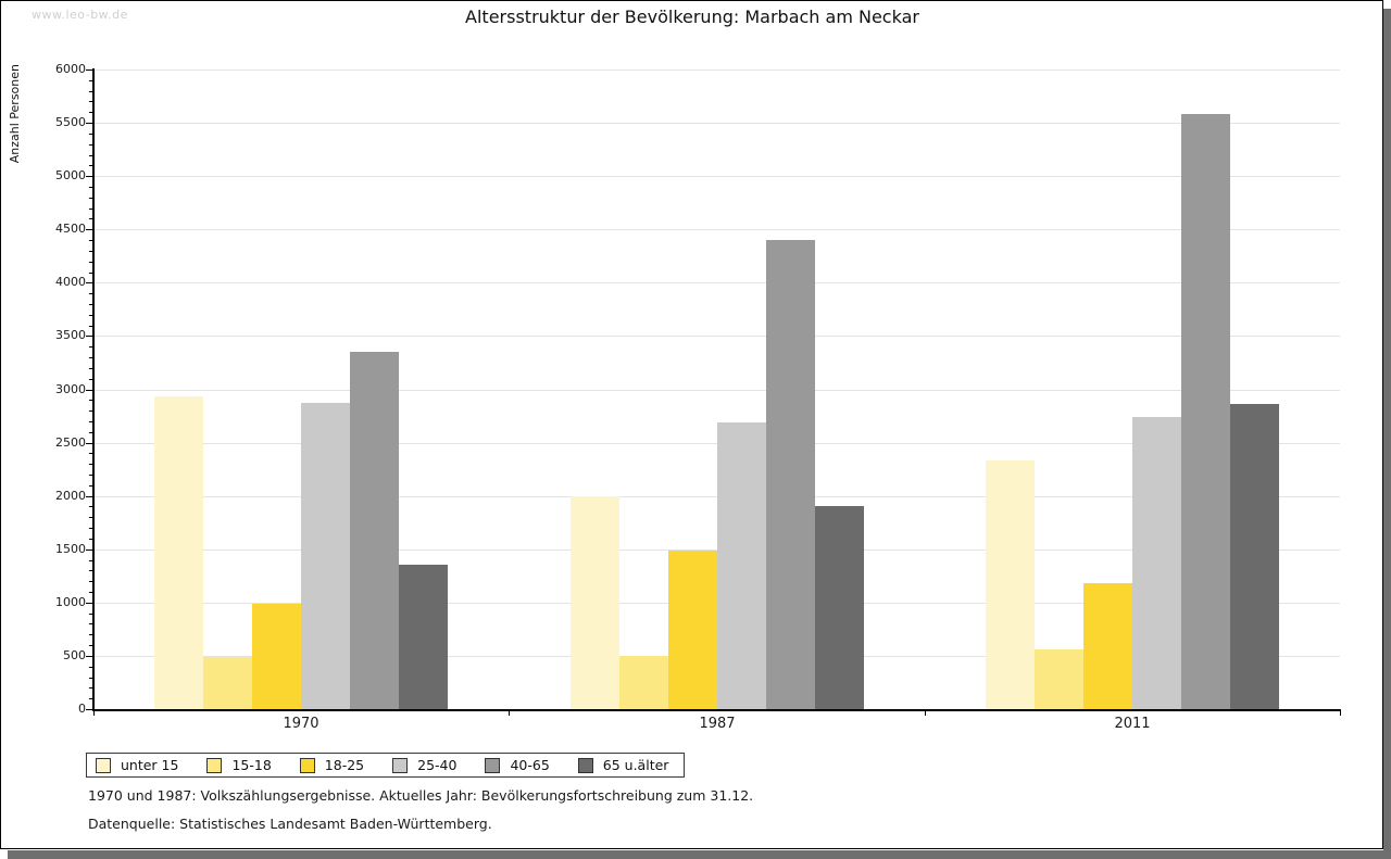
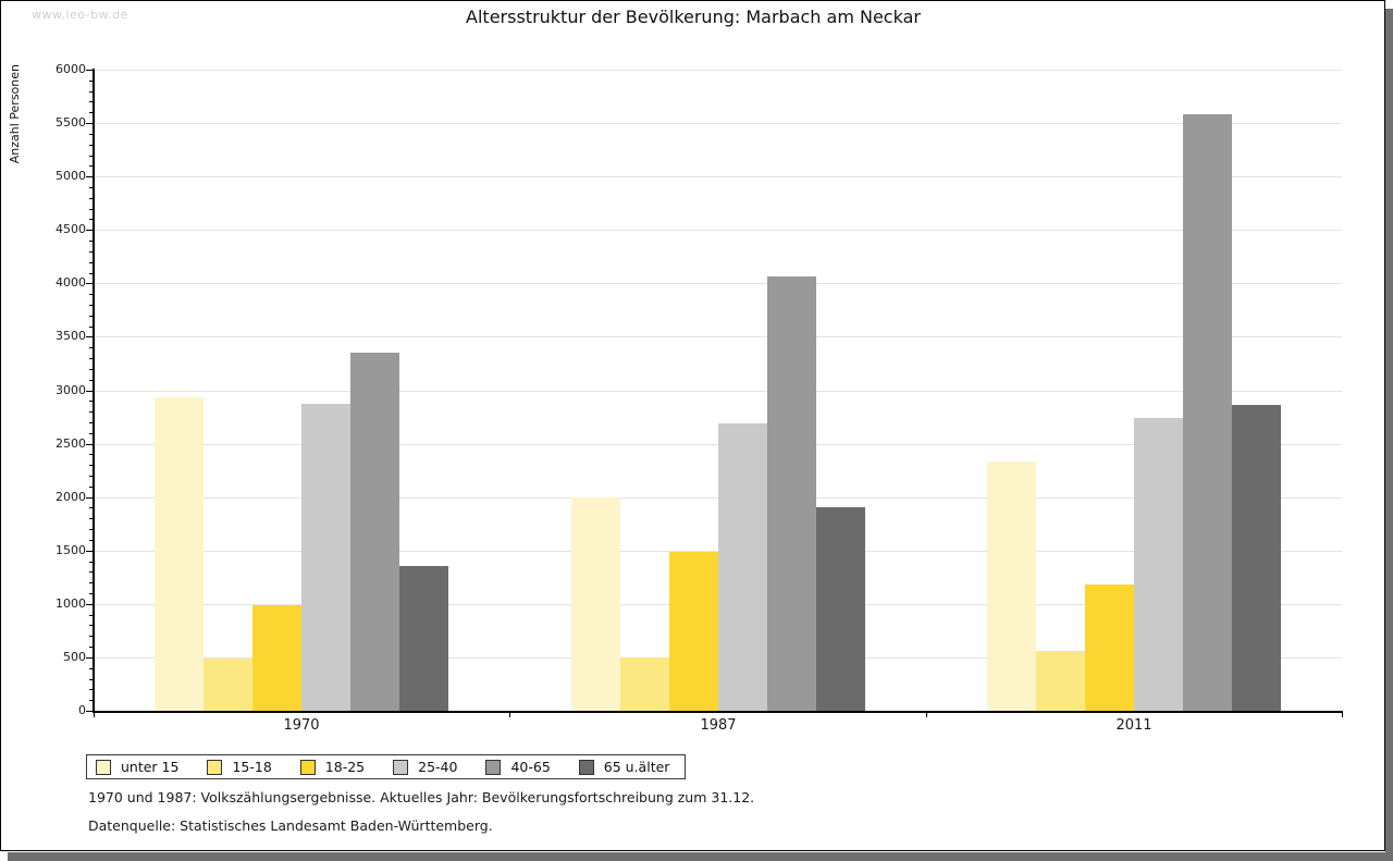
40-65/1987: 4400 -> 4100
